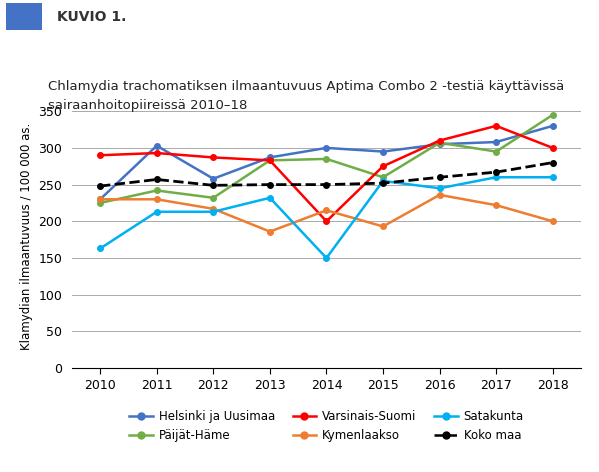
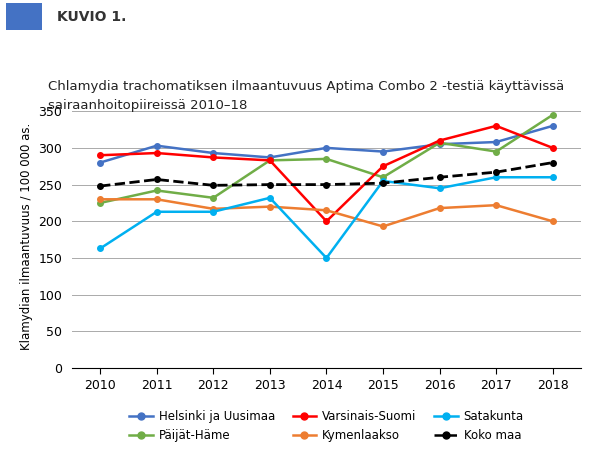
Helsinki ja Uusimaa/2010: 230 -> 280
Helsinki ja Uusimaa/2012: 258 -> 293
Kymenlaakso/2013: 186 -> 220
Kymenlaakso/2016: 236 -> 218
